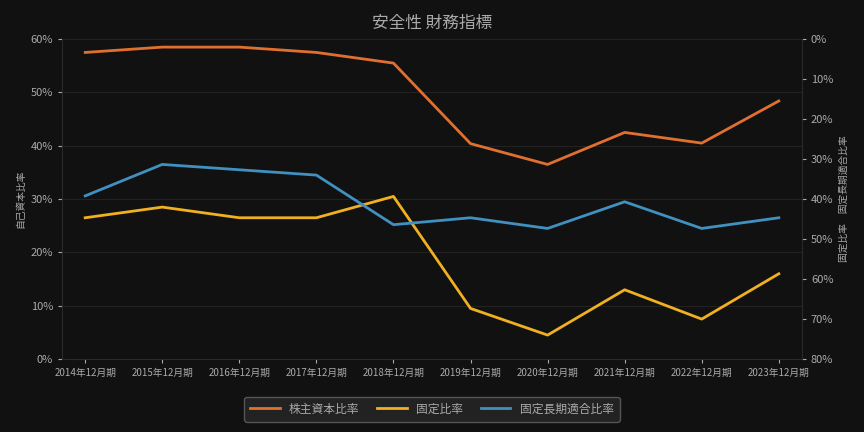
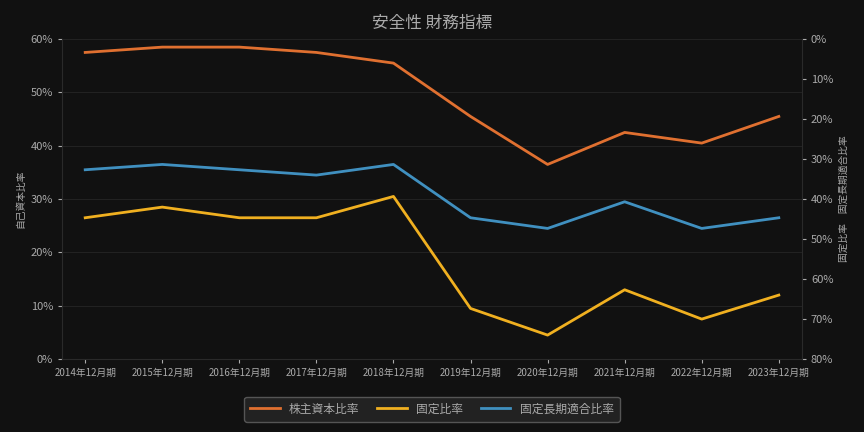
固定長期適合比率/2014年12月期: 30.6% -> 35.5%
固定長期適合比率/2018年12月期: 25.2% -> 36.5%
株主資本比率/2019年12月期: 40.4% -> 45.5%
株主資本比率/2023年12月期: 48.4% -> 45.5%
固定比率/2023年12月期: 16.0% -> 12.0%
